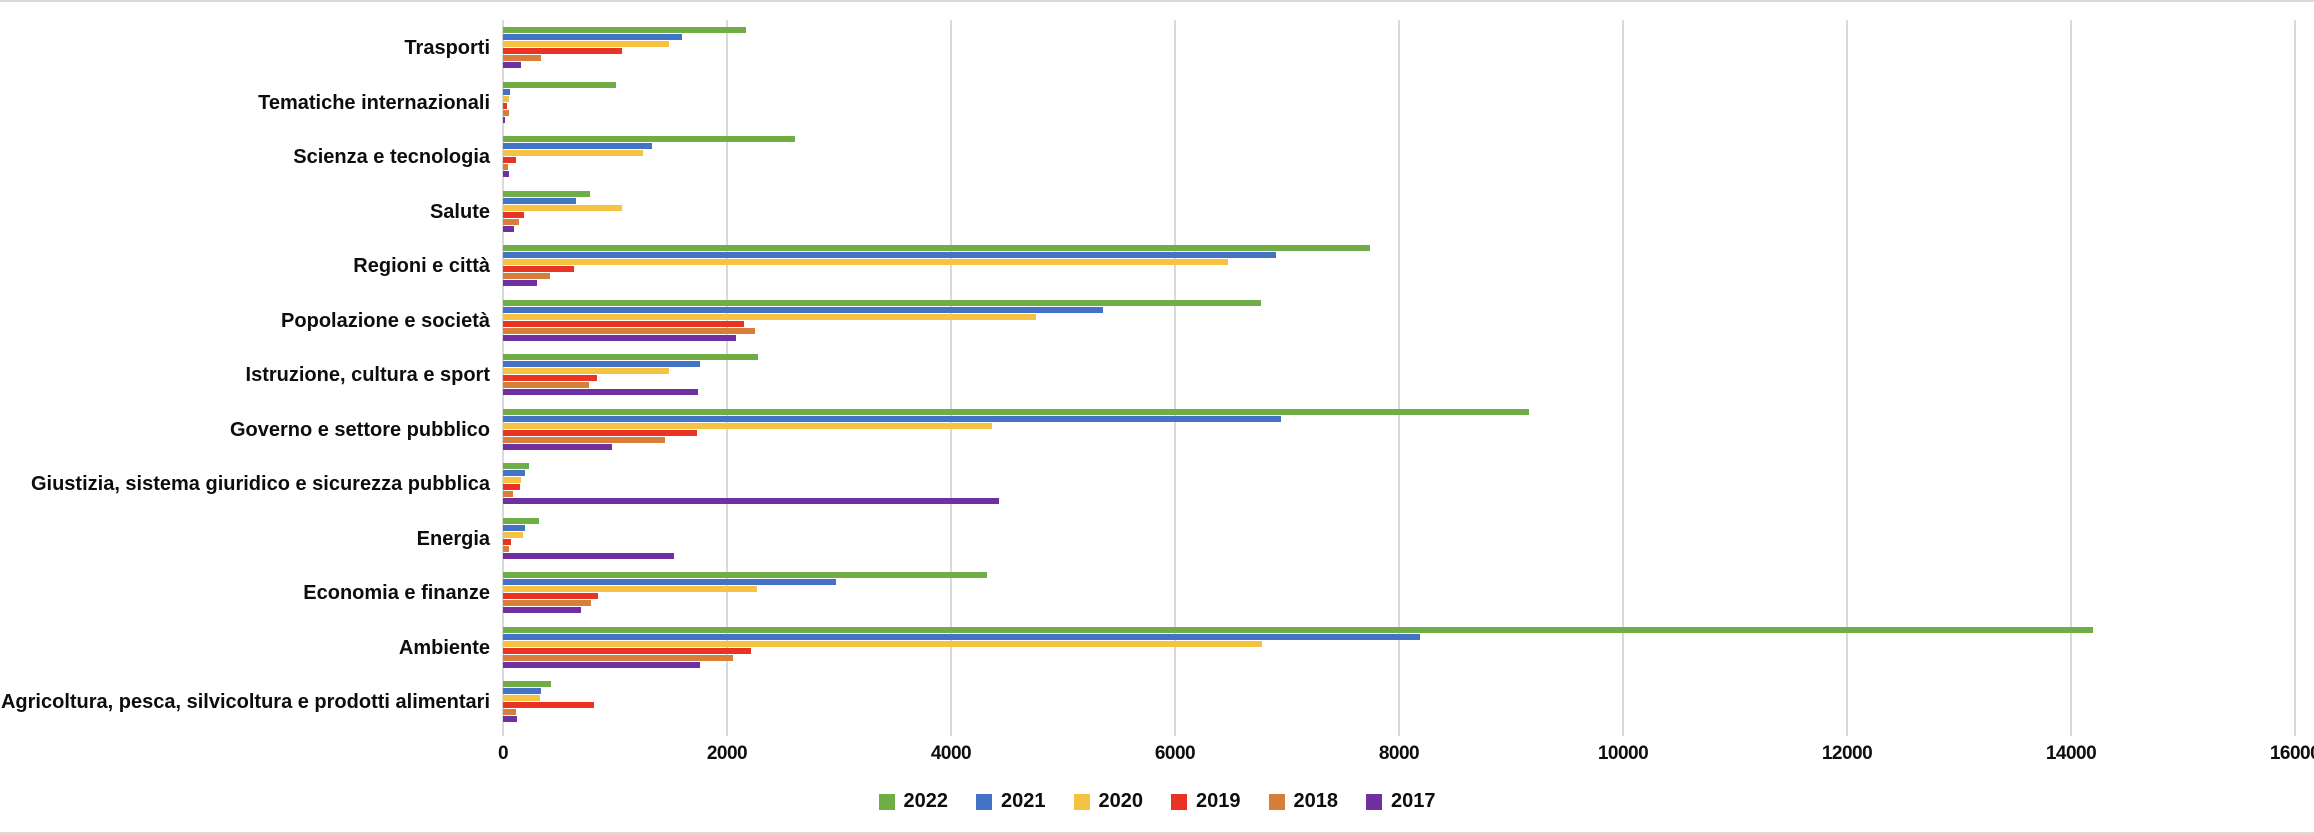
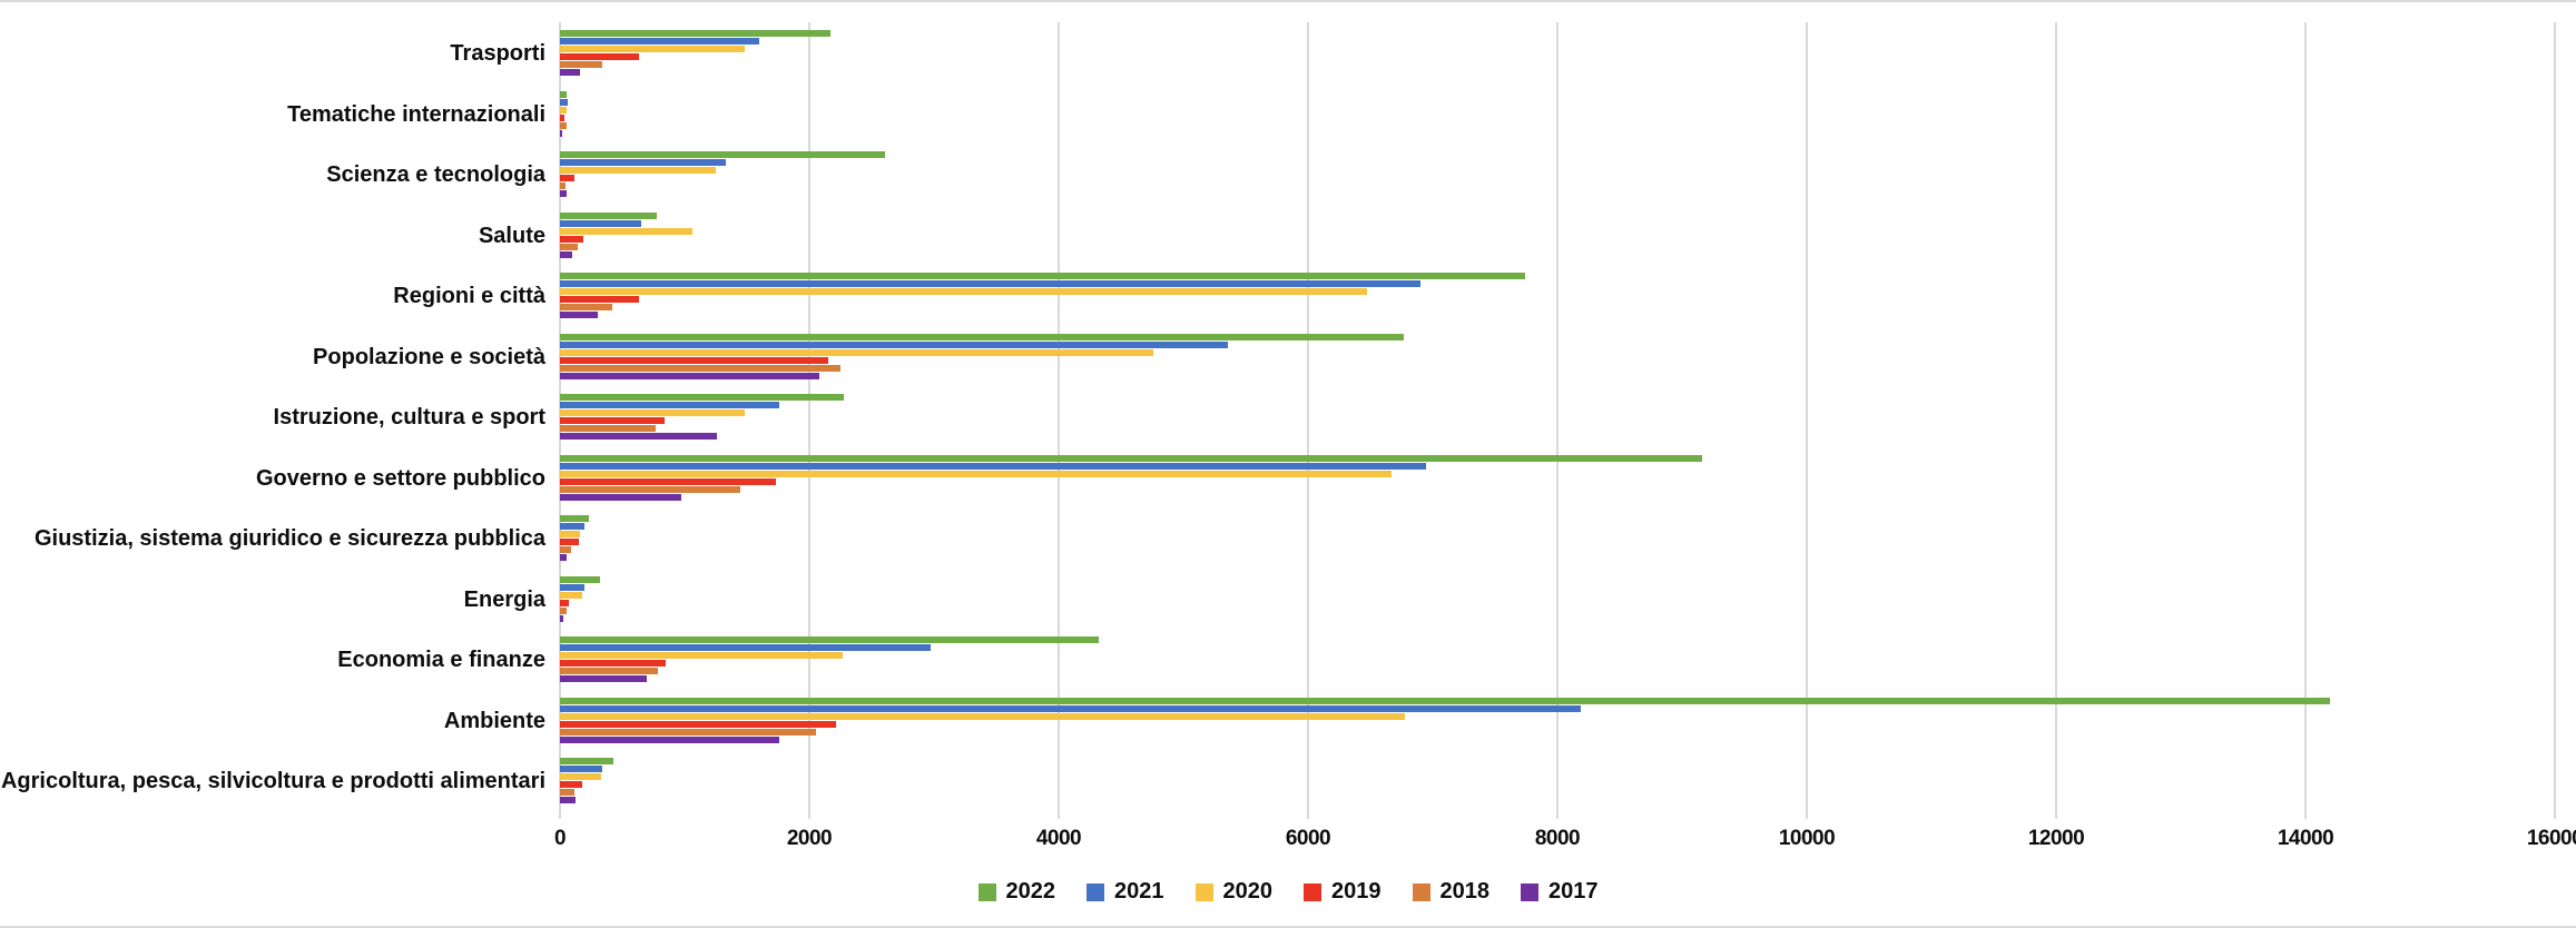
2019/Trasporti: 1060 -> 630
2022/Tematiche internazionali: 1010 -> 60
2017/Istruzione, cultura e sport: 1740 -> 1260
2020/Governo e settore pubblico: 4370 -> 6670
2017/Giustizia, sistema giuridico e sicurezza pubblica: 4430 -> 50
2017/Energia: 1530 -> 20
2019/Agricoltura, pesca, silvicoltura e prodotti alimentari: 810 -> 180
